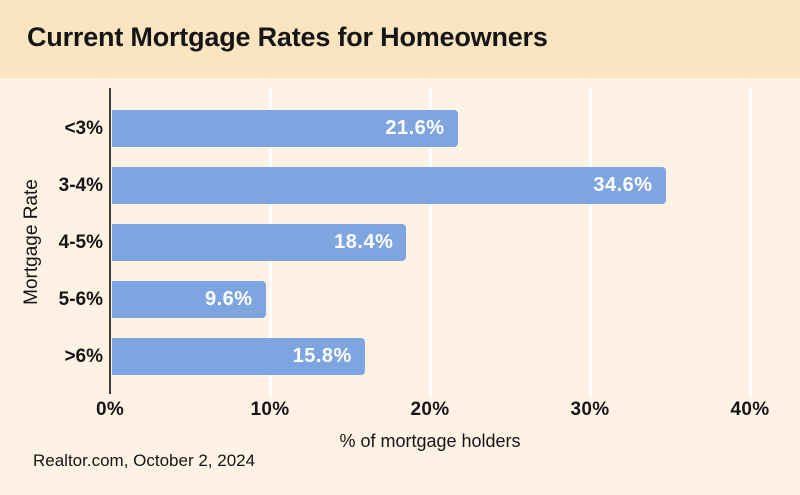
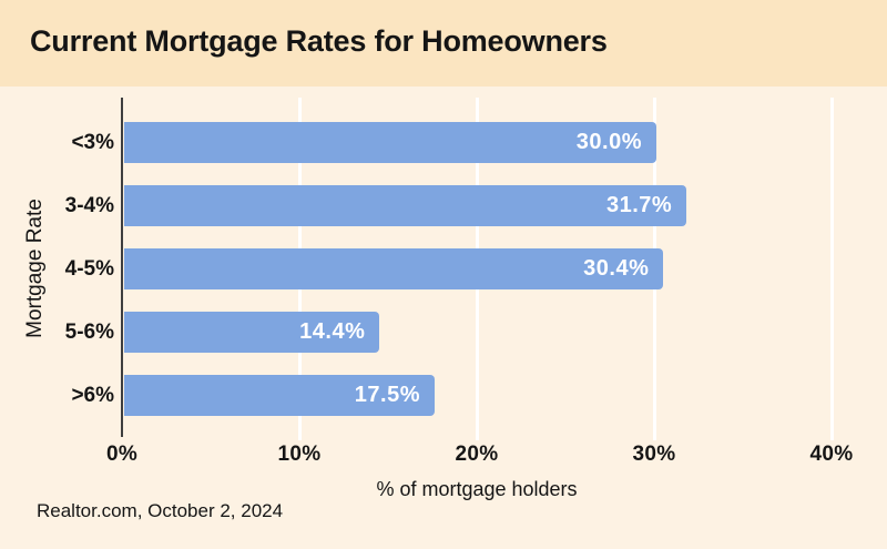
<3%: 21.6% -> 30.0%
3-4%: 34.6% -> 31.7%
4-5%: 18.4% -> 30.4%
5-6%: 9.6% -> 14.4%
>6%: 15.8% -> 17.5%
